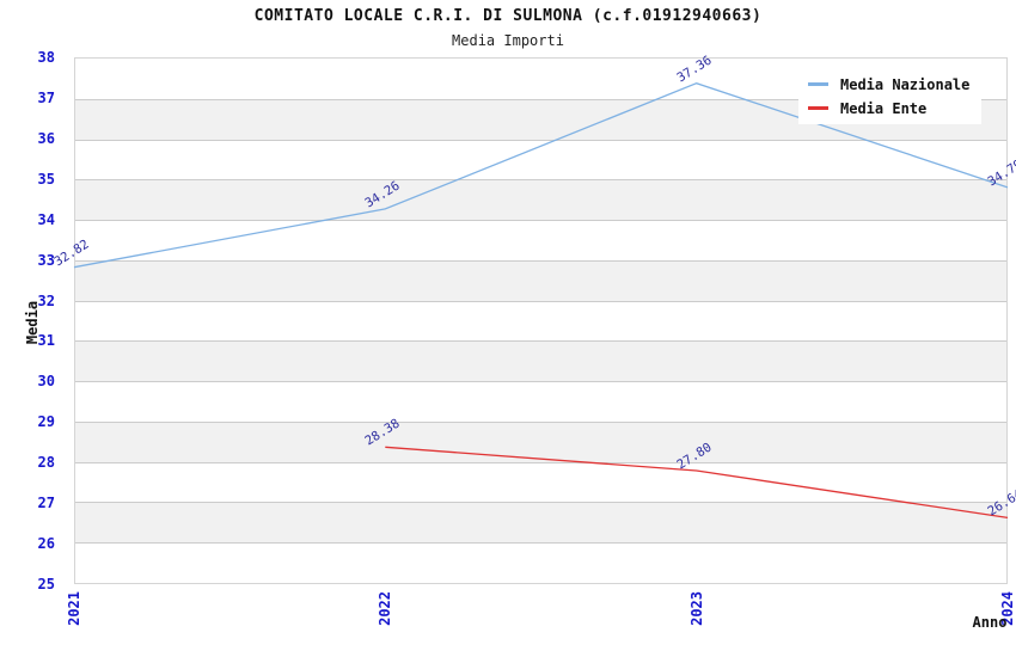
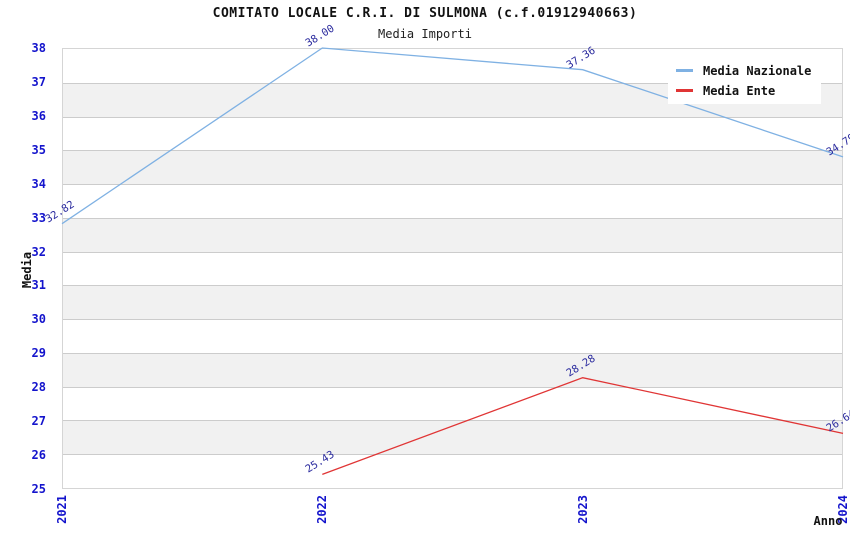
Media Nazionale/2022: 34.26 -> 38.00
Media Ente/2022: 28.38 -> 25.43
Media Ente/2023: 27.80 -> 28.28
